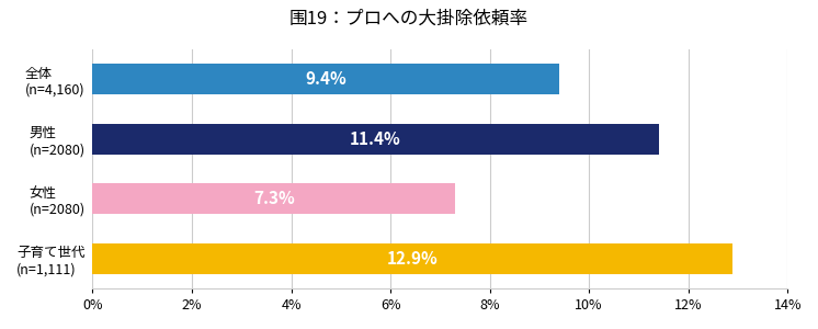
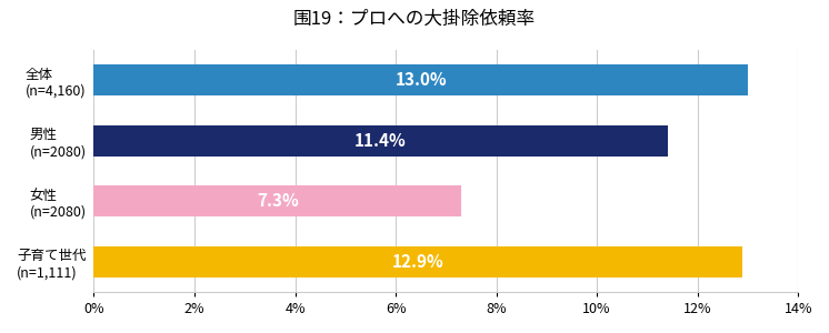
全体 (n=4,160): 9.4% -> 13.0%
